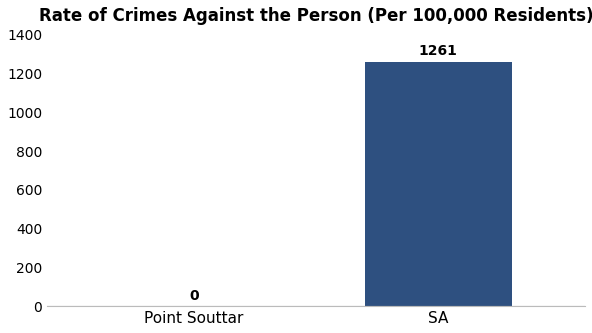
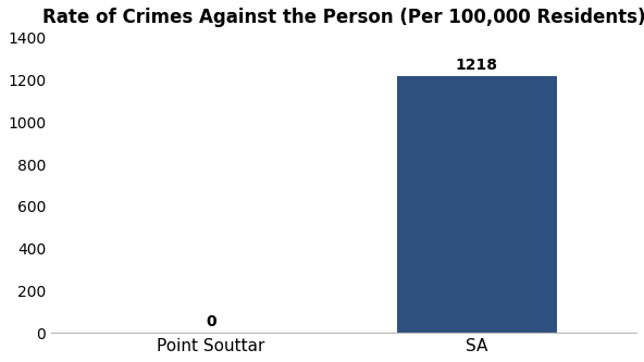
SA: 1261 -> 1218
